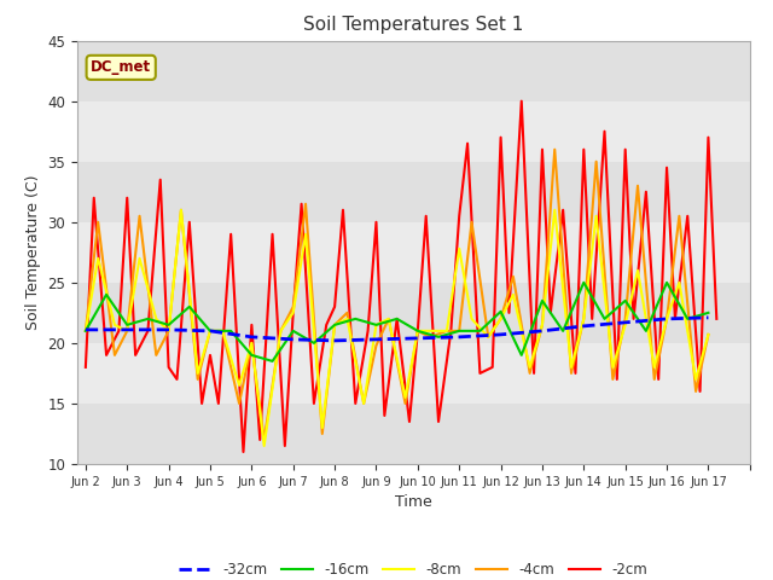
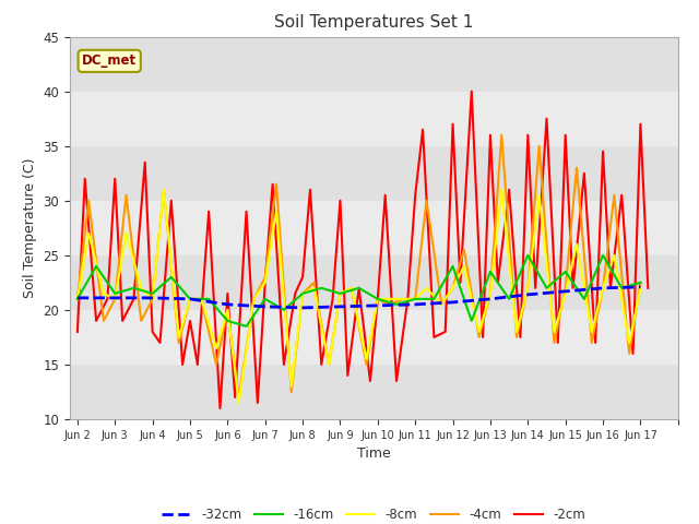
-4cm/Jun 9: 19.8 -> 21.5
-8cm/Jun 11: 27.8 -> 21.0
-16cm/Jun 12: 22.6 -> 24.0
-8cm/Jun 17: 20.7 -> 22.0
-4cm/Jun 17: 20.7 -> 22.5
